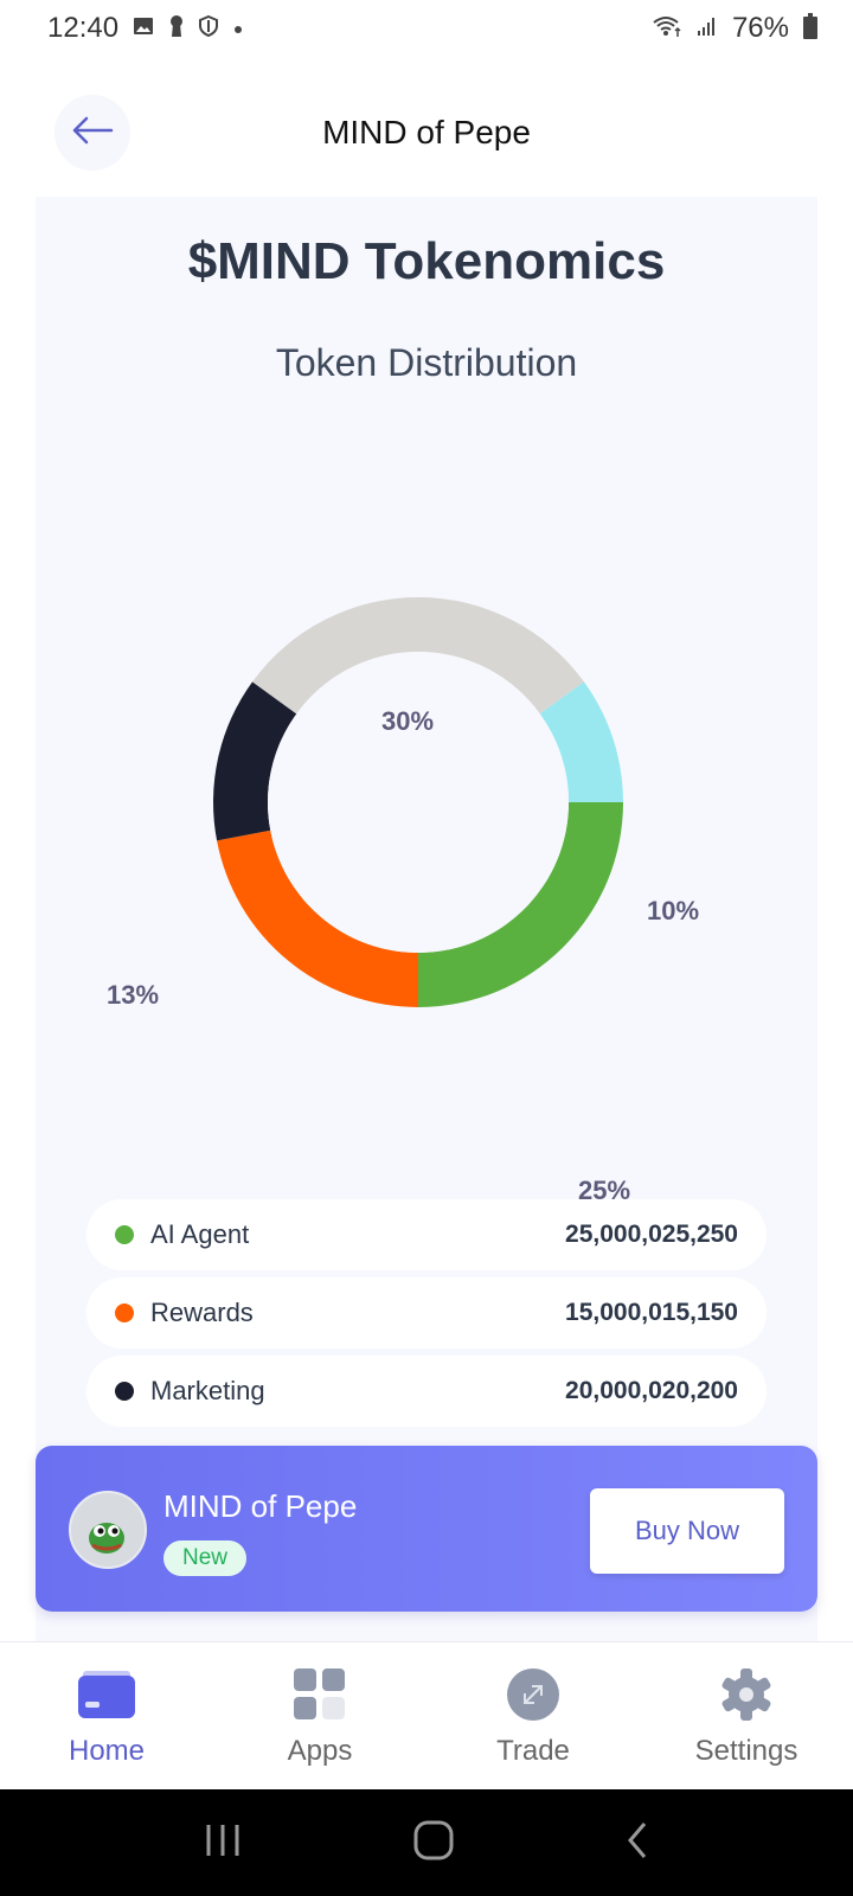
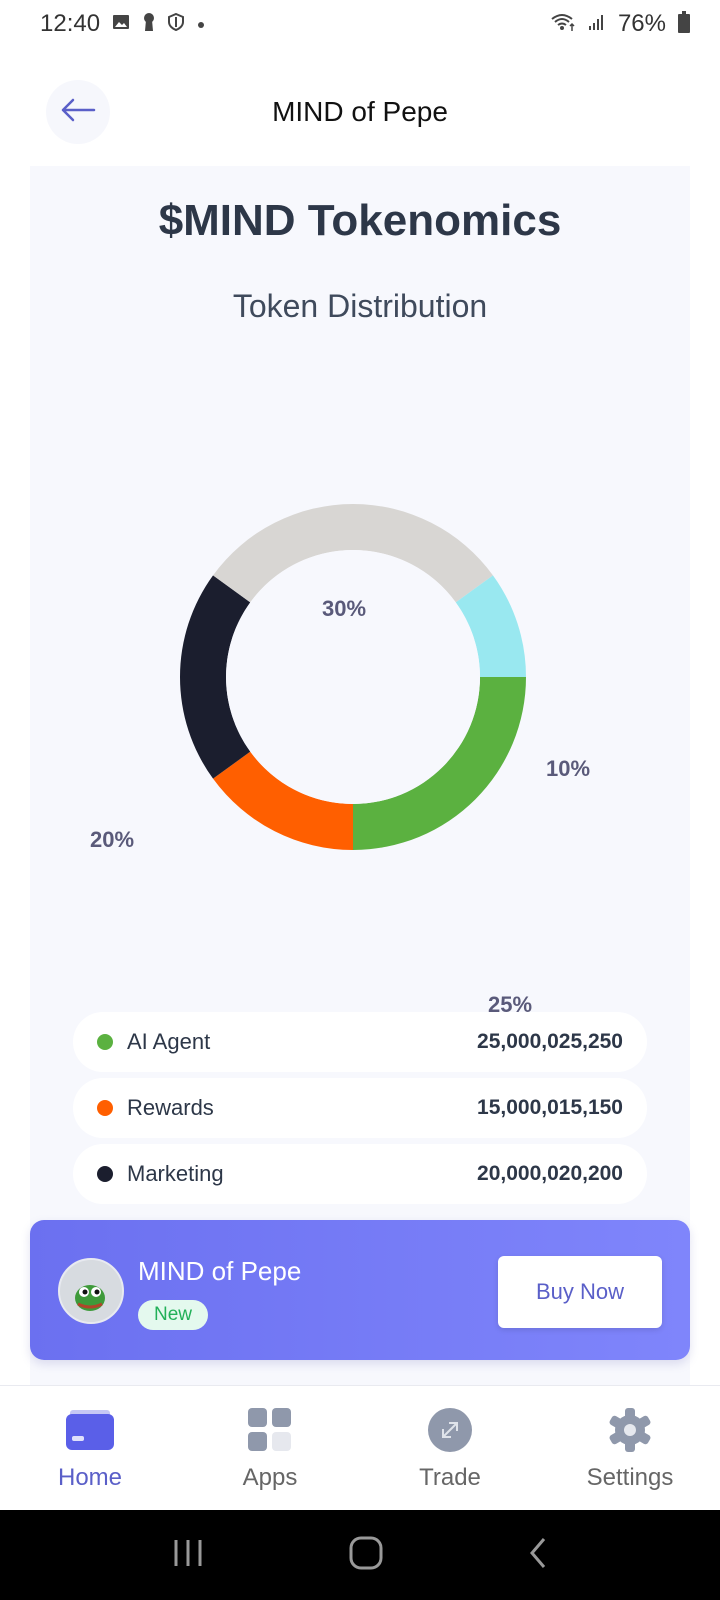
Rewards: 22% -> 15%
Marketing: 13% -> 20%
